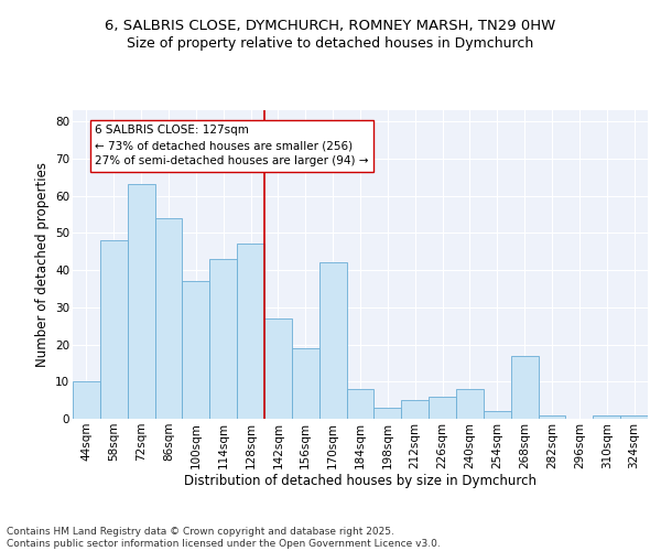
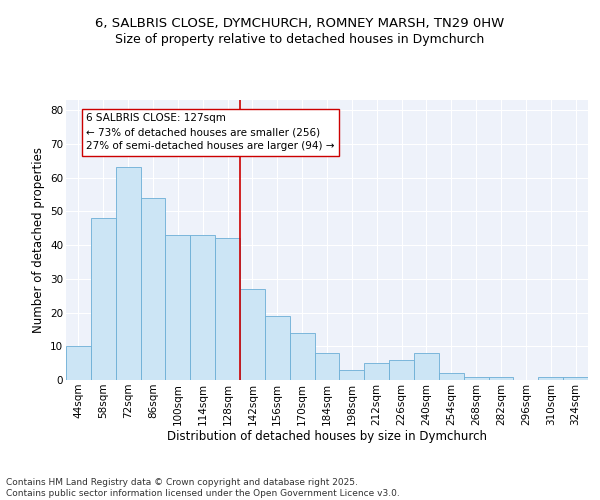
100sqm: 37 -> 43
128sqm: 47 -> 42
170sqm: 42 -> 14
268sqm: 17 -> 1
